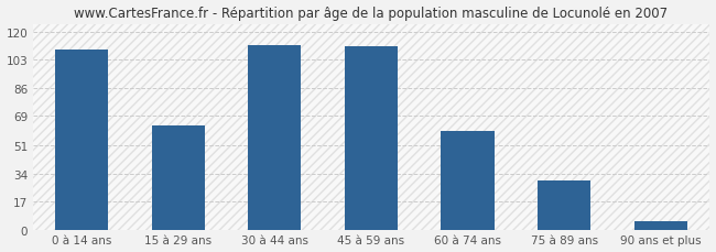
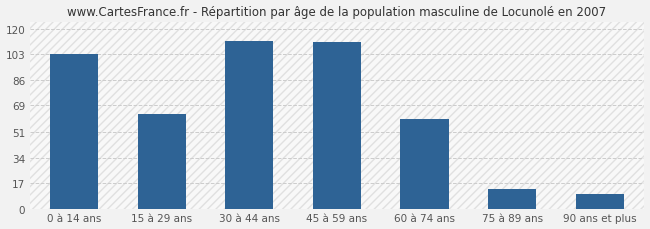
0 à 14 ans: 109 -> 103
75 à 89 ans: 30 -> 13
90 ans et plus: 5 -> 10
